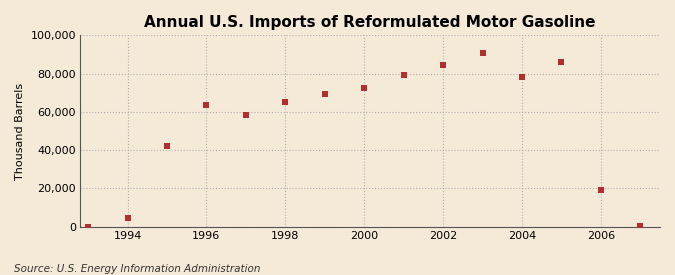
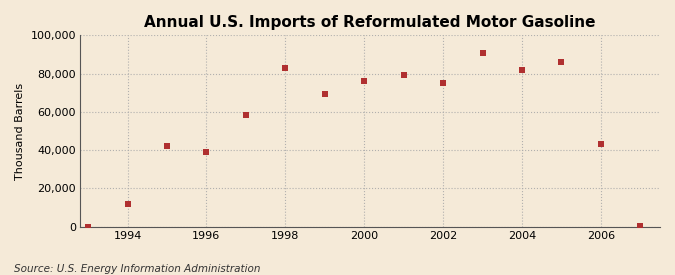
1994: 4,000 -> 12,000
1996: 64,000 -> 39,000
1998: 65,000 -> 83,000
2000: 72,000 -> 76,000
2002: 84,000 -> 75,000
2004: 78,000 -> 82,000
2006: 19,000 -> 43,000
